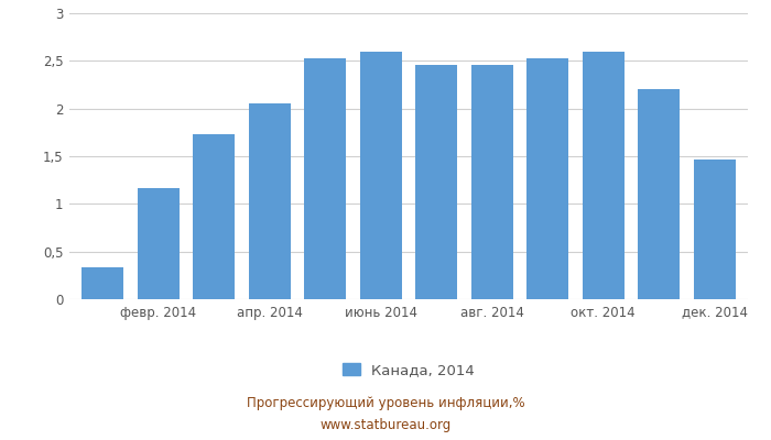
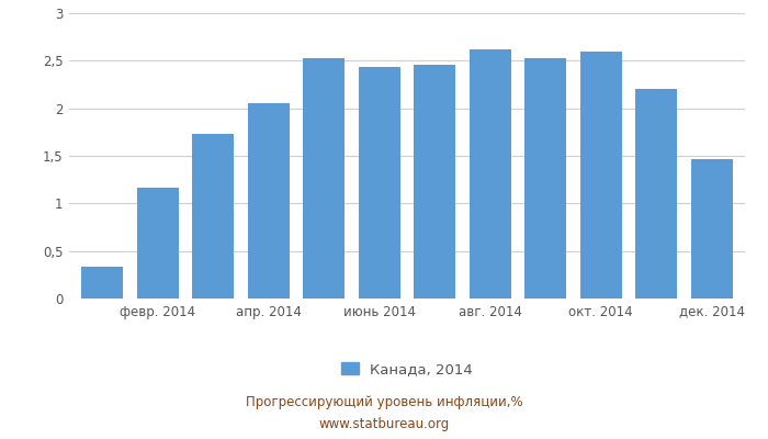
июнь 2014: 2,60 -> 2,44
авг. 2014: 2,46 -> 2,62
